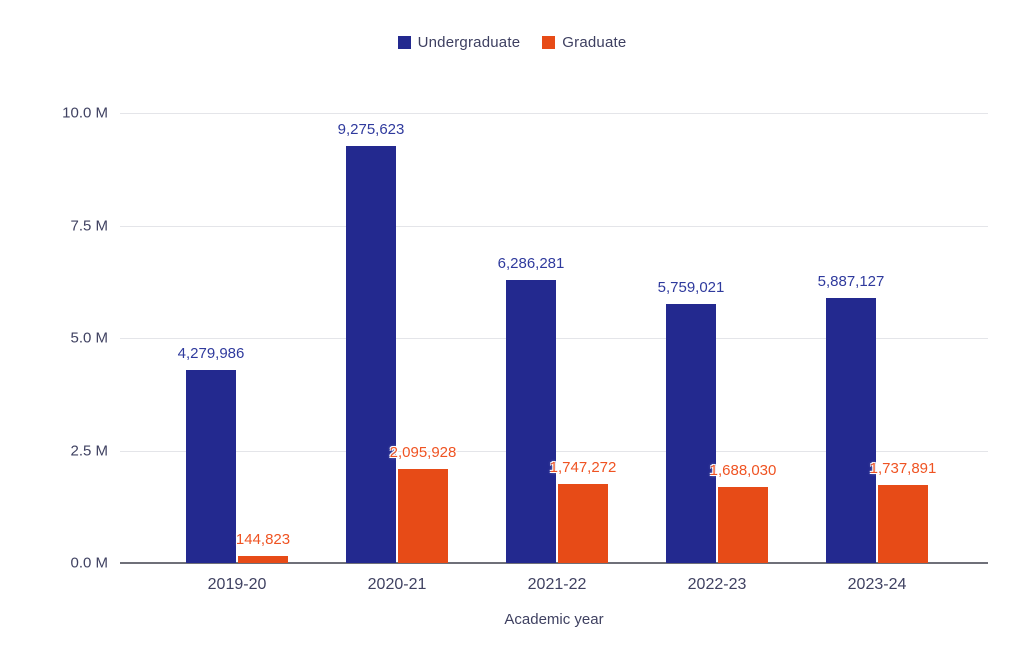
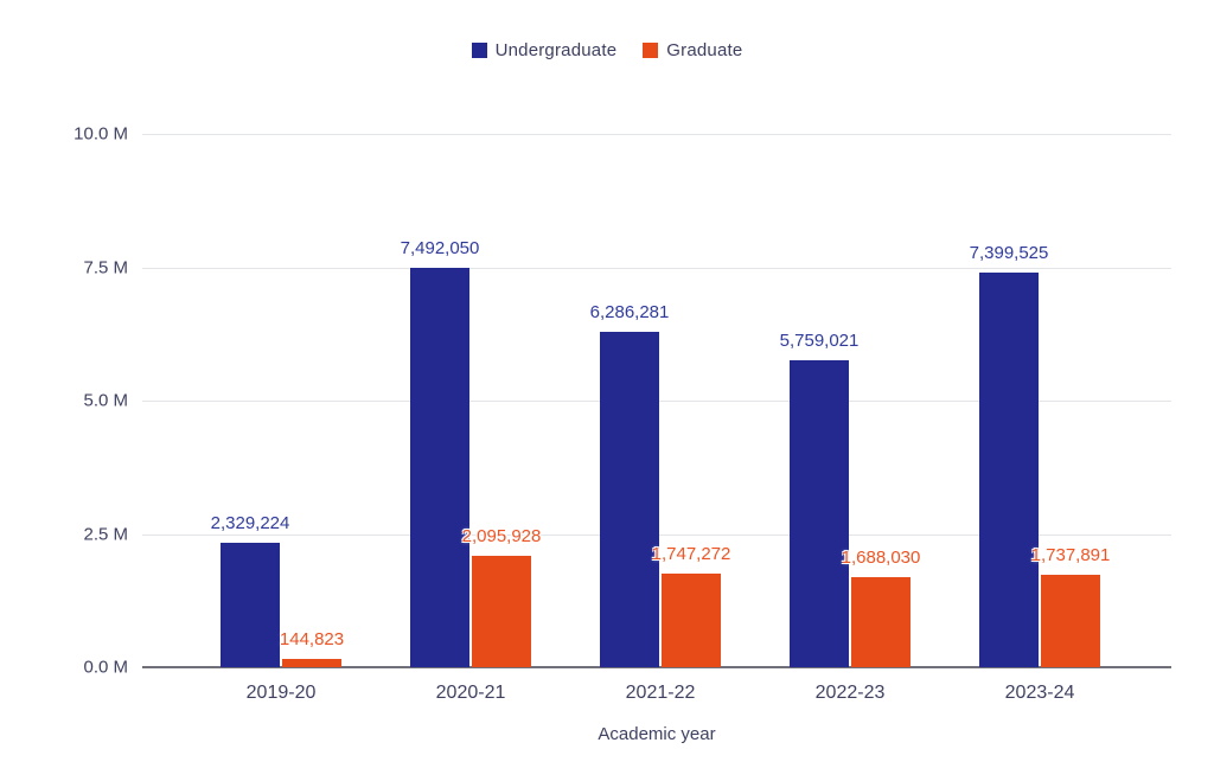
Undergraduate/2019-20: 4,279,986 -> 2,329,224
Undergraduate/2020-21: 9,275,623 -> 7,492,050
Undergraduate/2023-24: 5,887,127 -> 7,399,525
